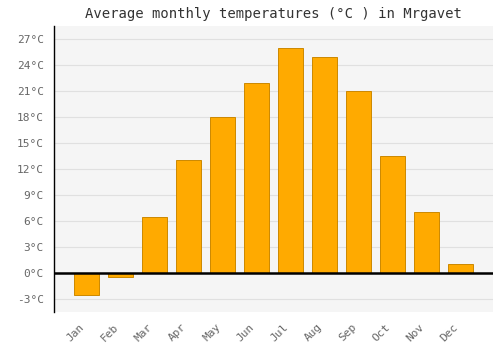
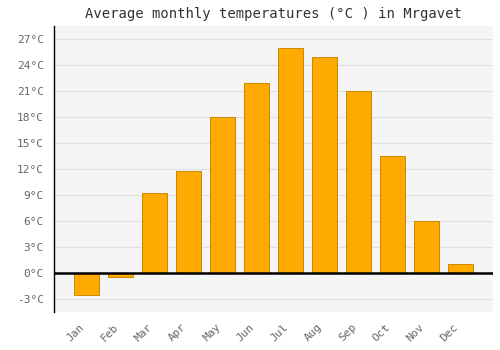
Mar: 6.5°C -> 9.2°C
Apr: 13.0°C -> 11.8°C
Nov: 7.0°C -> 6.0°C
